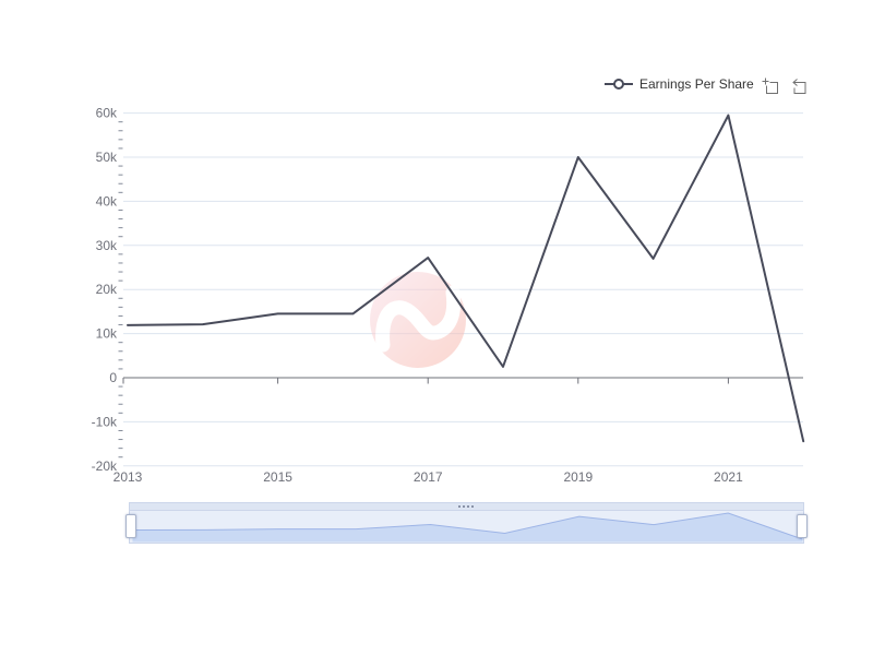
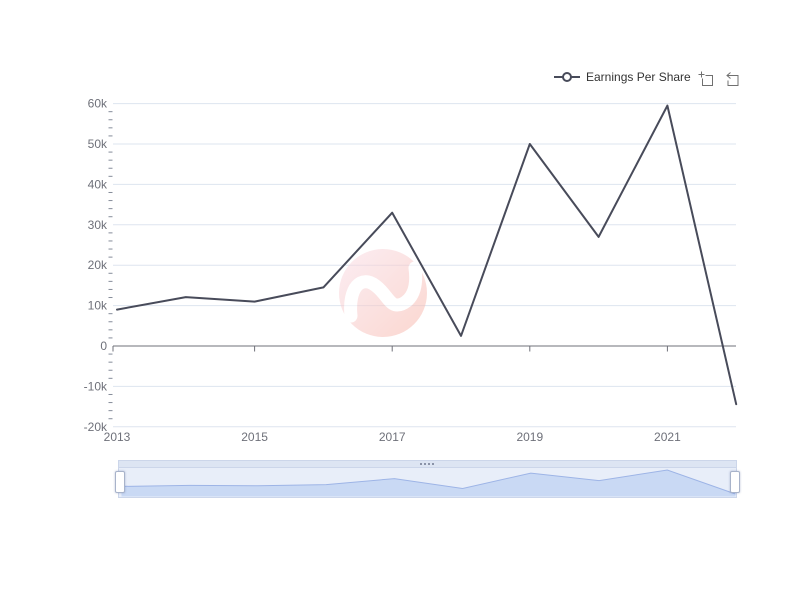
2013: 12k -> 9k
2015: 14k -> 11k
2017: 27k -> 33k
